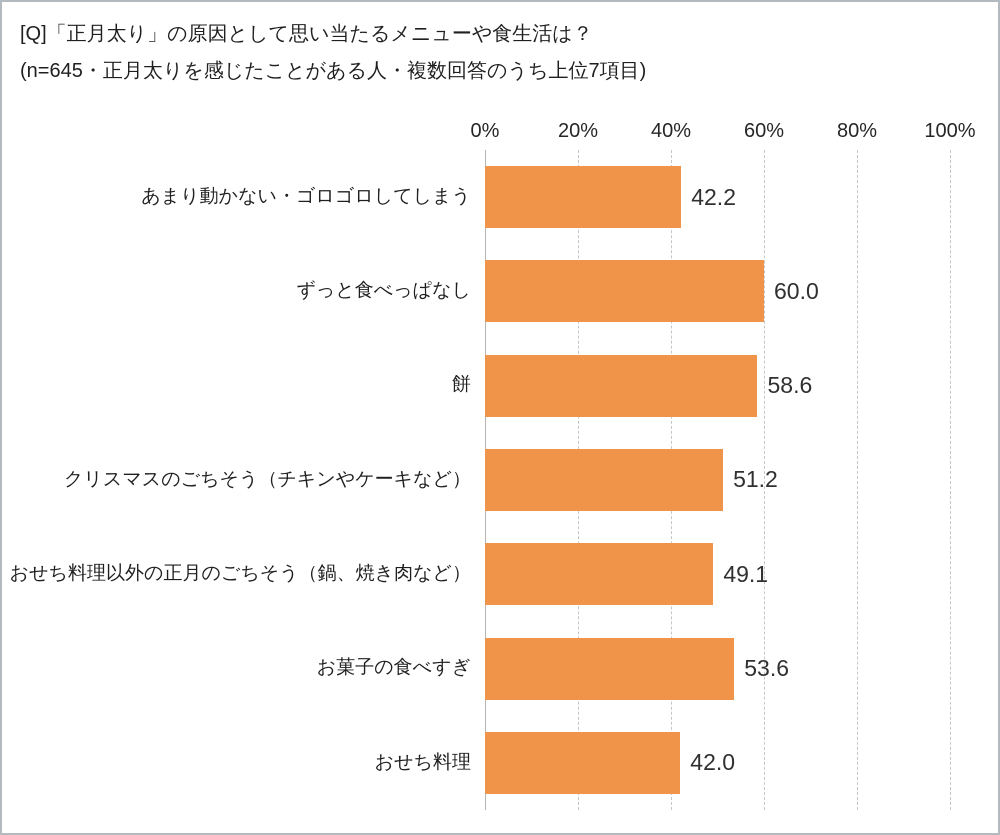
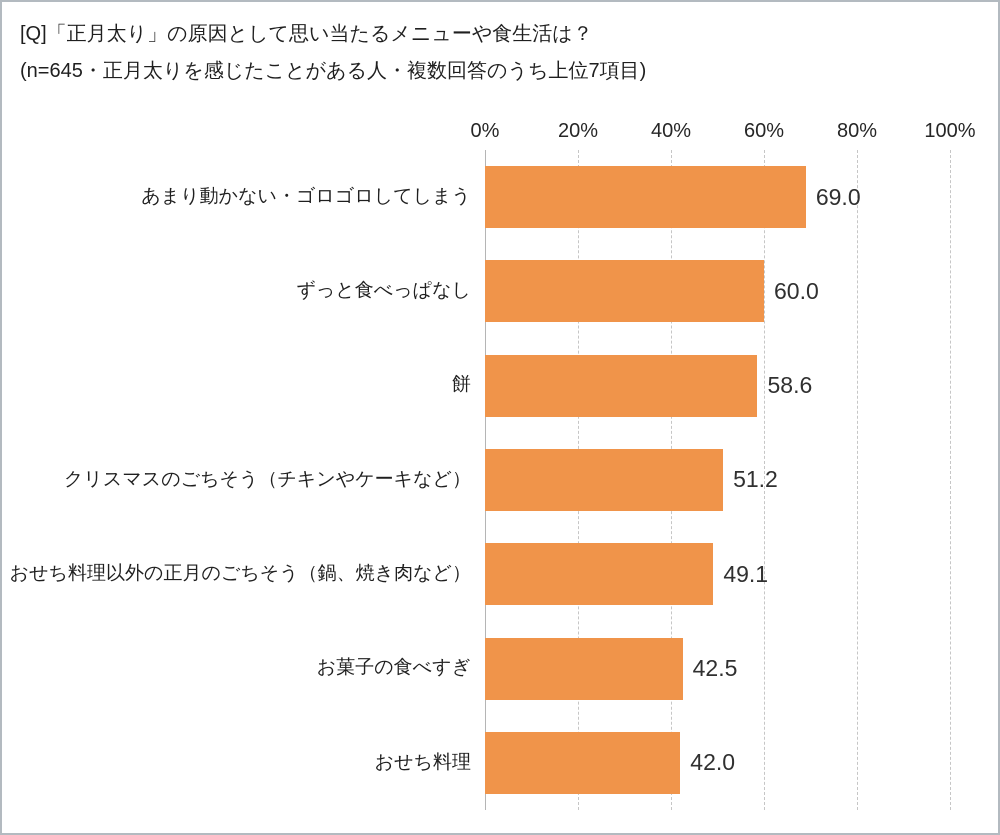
あまり動かない・ゴロゴロしてしまう: 42.2 -> 69.0
お菓子の食べすぎ: 53.6 -> 42.5
